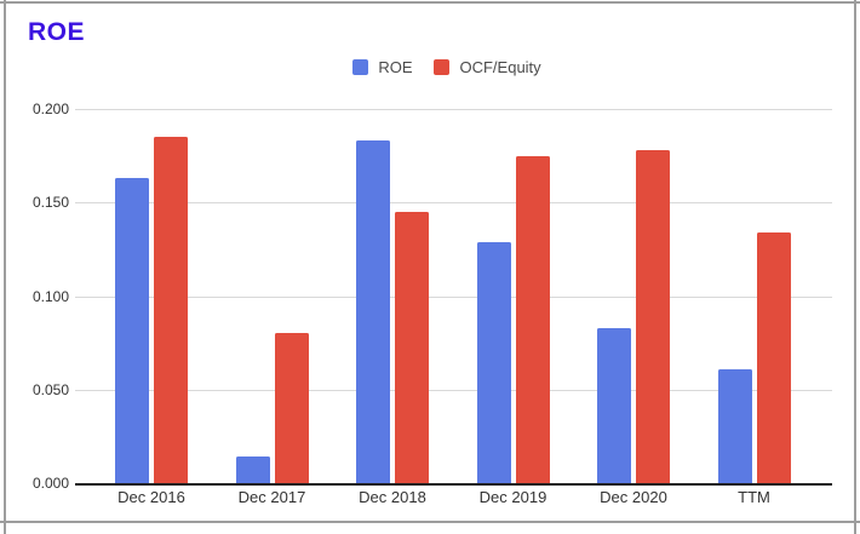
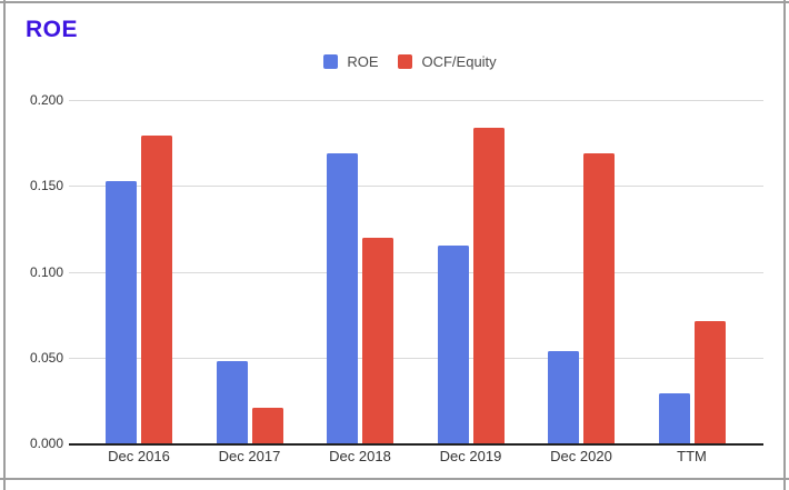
ROE/Dec 2016: 0.163 -> 0.153
OCF/Equity/Dec 2016: 0.185 -> 0.179
ROE/Dec 2017: 0.014 -> 0.048
OCF/Equity/Dec 2017: 0.080 -> 0.021
ROE/Dec 2018: 0.183 -> 0.169
OCF/Equity/Dec 2018: 0.145 -> 0.120
ROE/Dec 2019: 0.129 -> 0.115
OCF/Equity/Dec 2019: 0.175 -> 0.184
ROE/Dec 2020: 0.083 -> 0.054
OCF/Equity/Dec 2020: 0.178 -> 0.169
ROE/TTM: 0.061 -> 0.029
OCF/Equity/TTM: 0.134 -> 0.071
